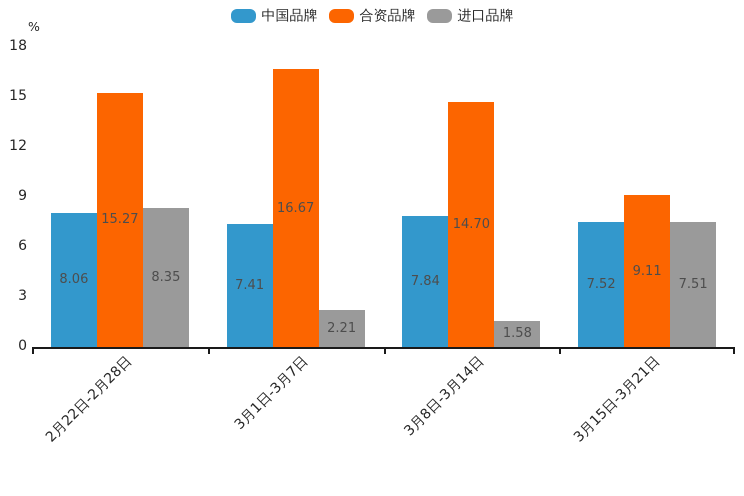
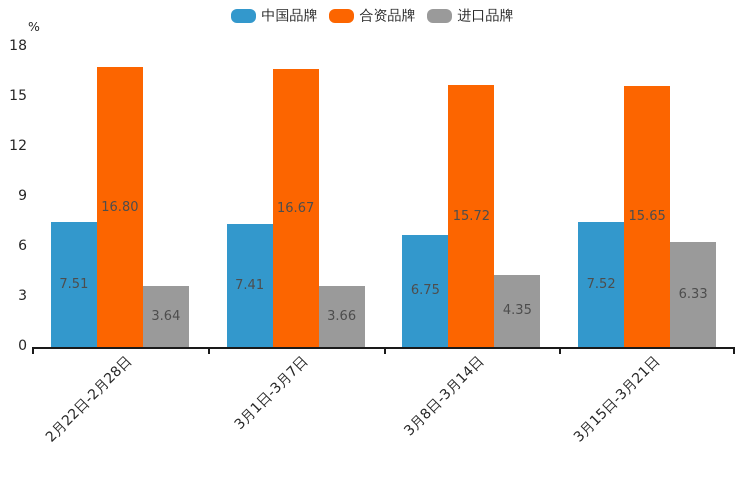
中国品牌/2月22日-2月28日: 8.06 -> 7.51
合资品牌/2月22日-2月28日: 15.27 -> 16.80
进口品牌/2月22日-2月28日: 8.35 -> 3.64
进口品牌/3月1日-3月7日: 2.21 -> 3.66
中国品牌/3月8日-3月14日: 7.84 -> 6.75
合资品牌/3月8日-3月14日: 14.70 -> 15.72
进口品牌/3月8日-3月14日: 1.58 -> 4.35
合资品牌/3月15日-3月21日: 9.11 -> 15.65
进口品牌/3月15日-3月21日: 7.51 -> 6.33
